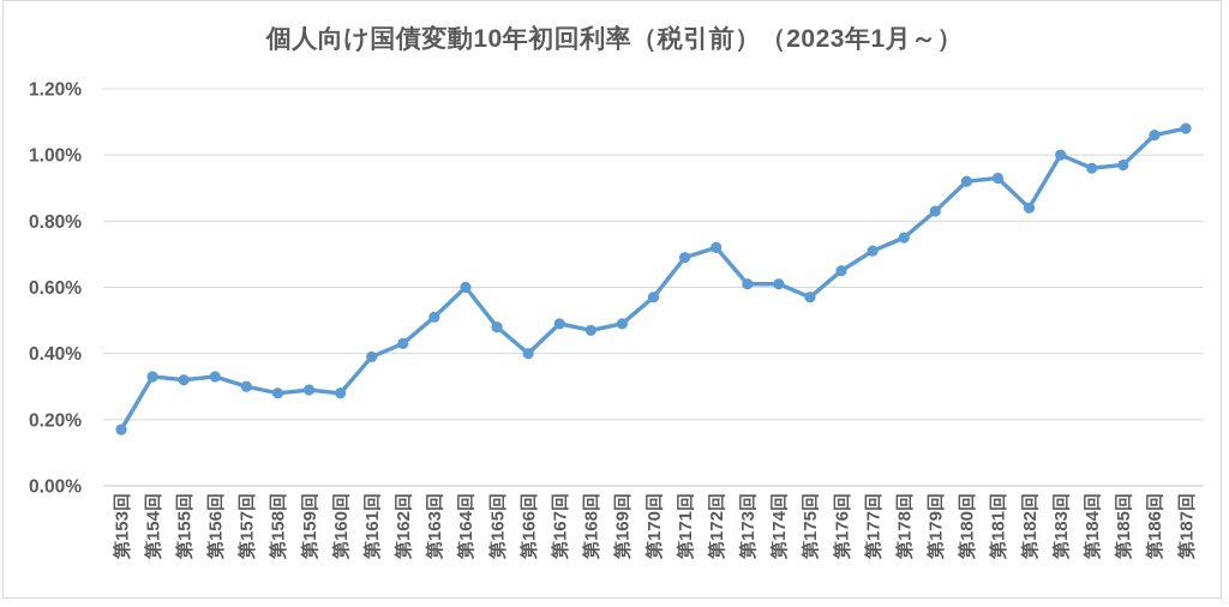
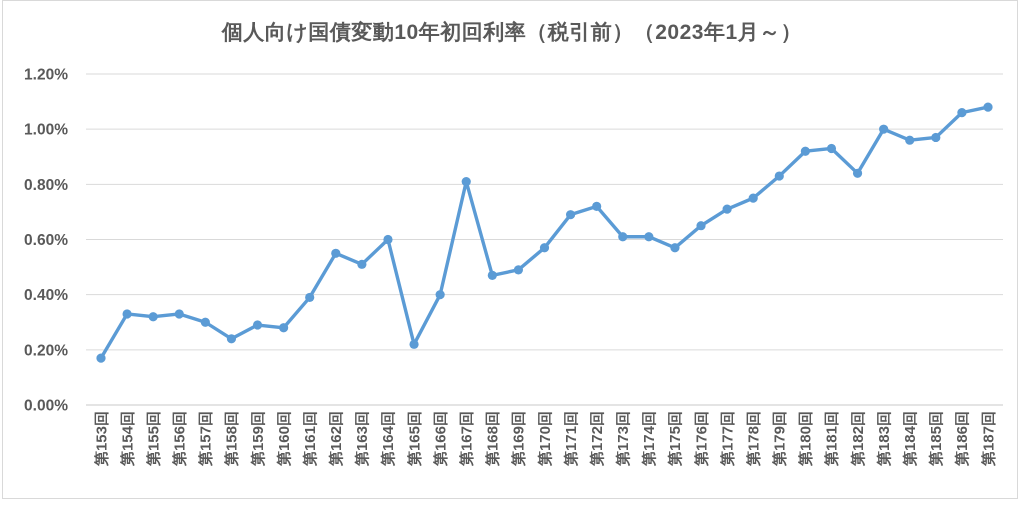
第158回: 0.28% -> 0.24%
第162回: 0.43% -> 0.55%
第165回: 0.48% -> 0.22%
第167回: 0.49% -> 0.81%
